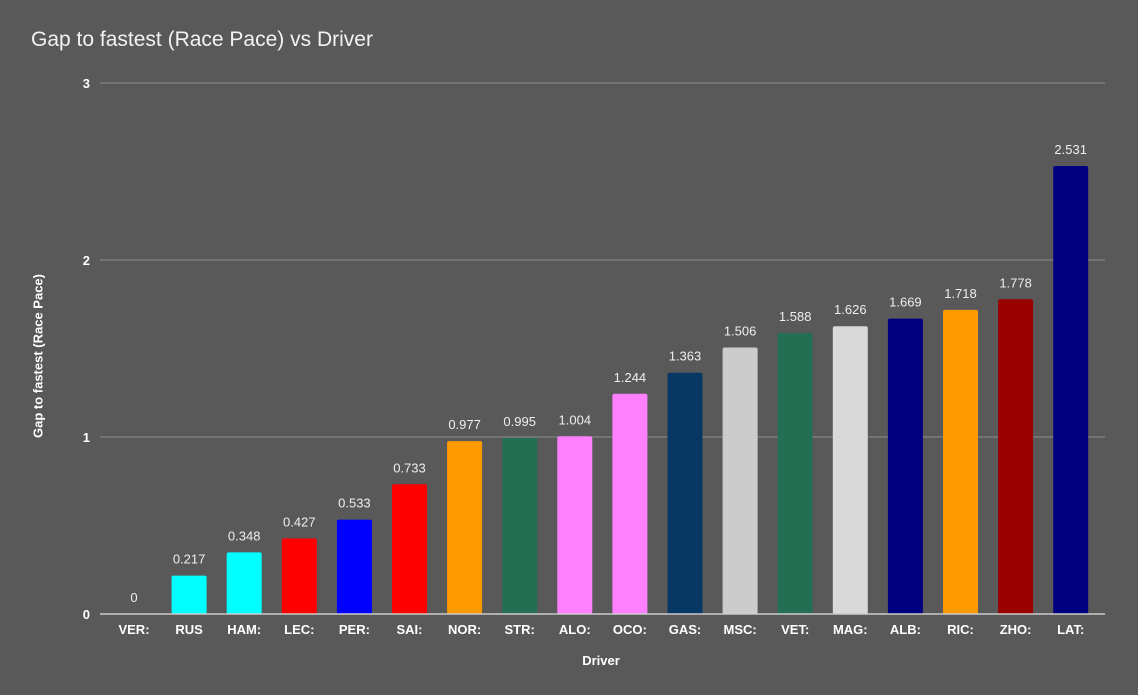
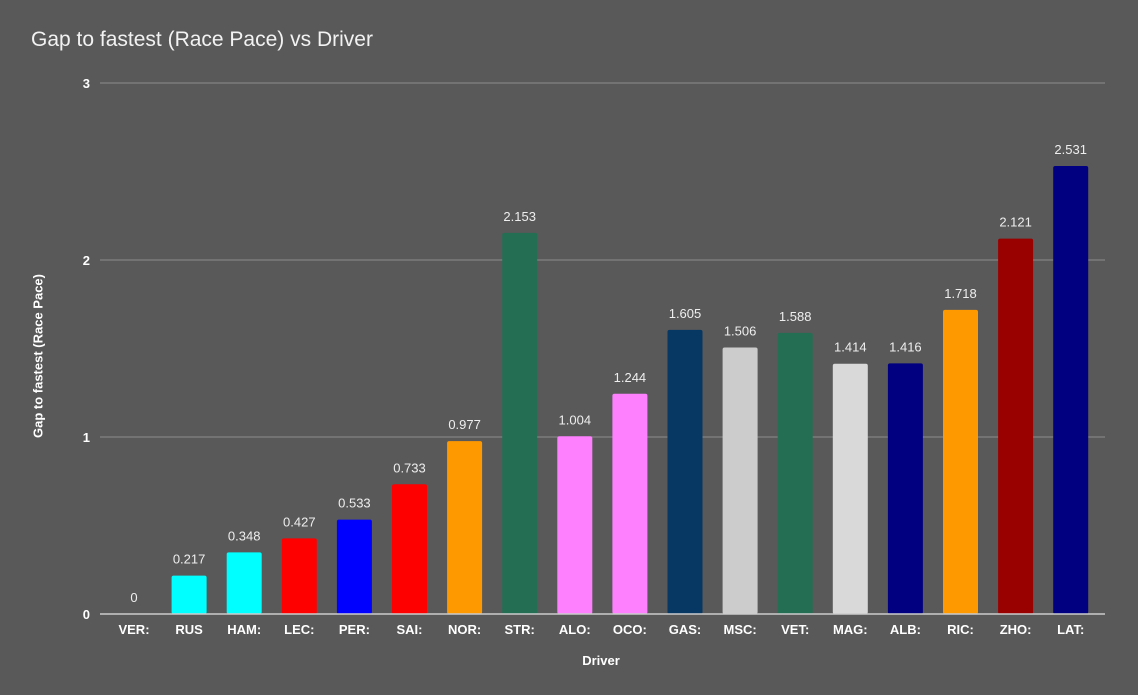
STR:: 0.995 -> 2.153
GAS:: 1.363 -> 1.605
MAG:: 1.626 -> 1.414
ALB:: 1.669 -> 1.416
ZHO:: 1.778 -> 2.121
